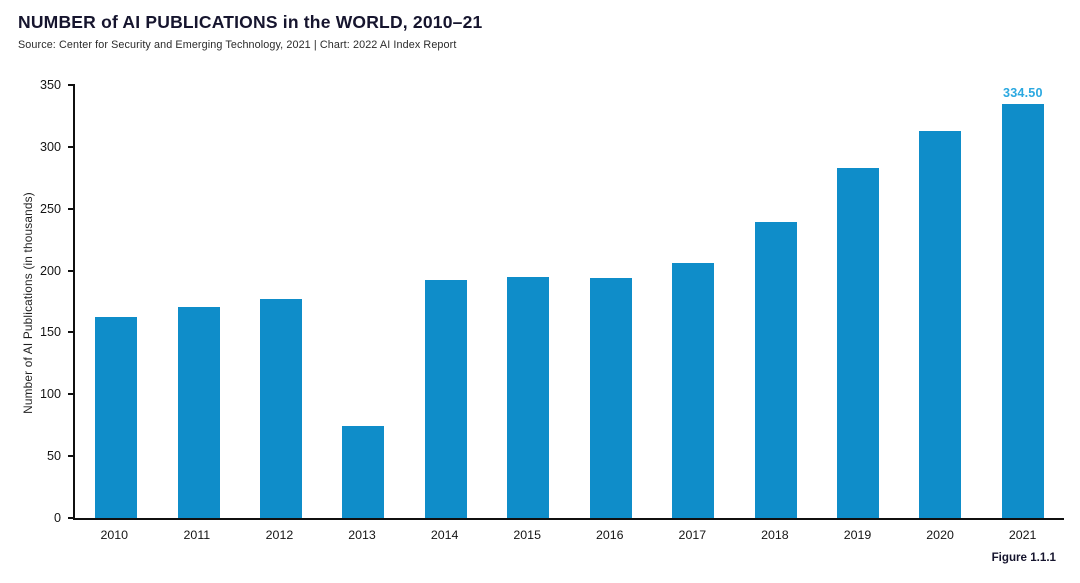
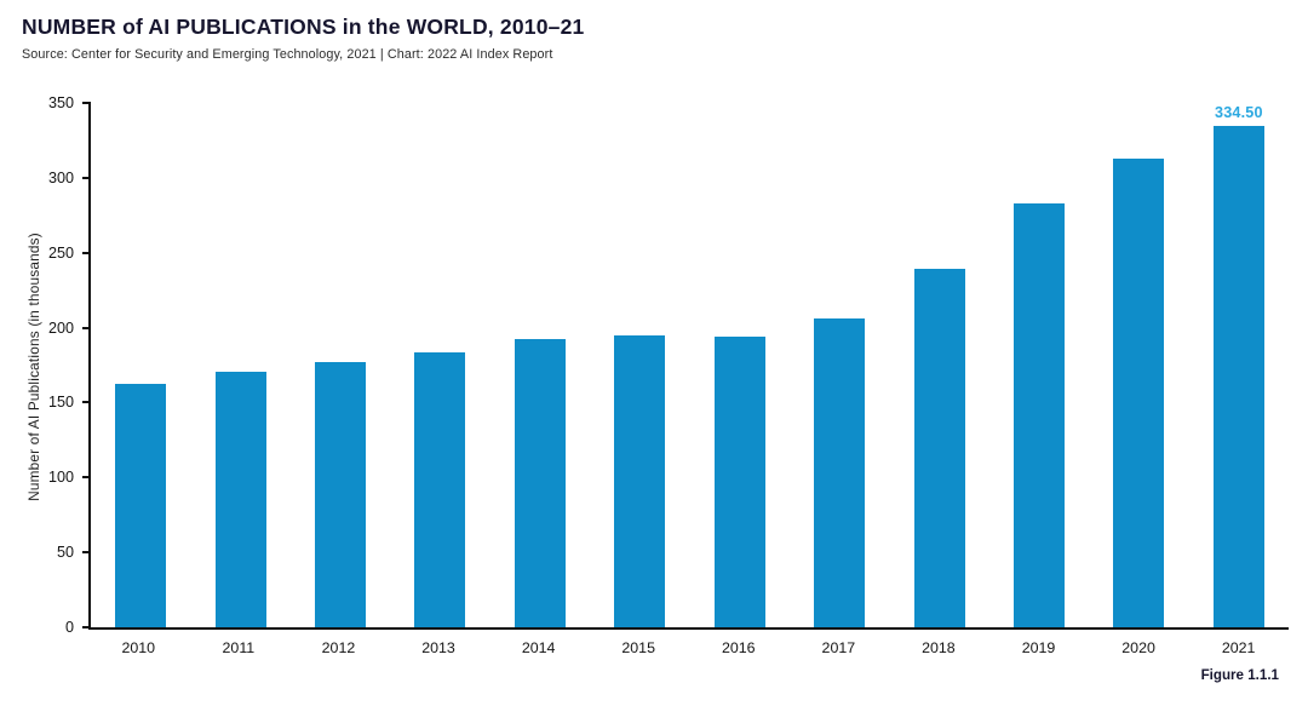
2013: 74 -> 184
